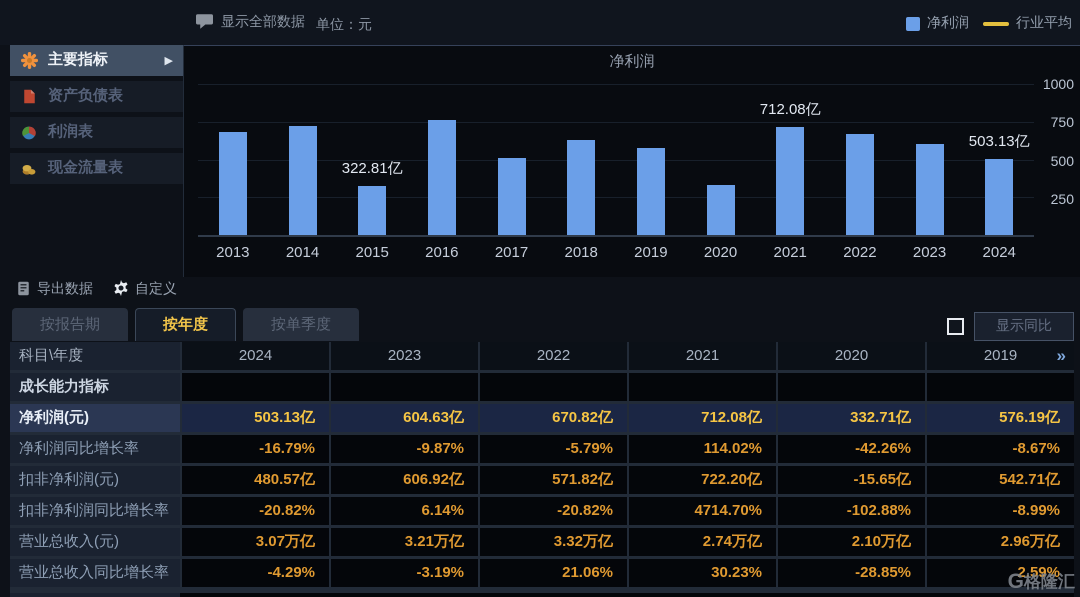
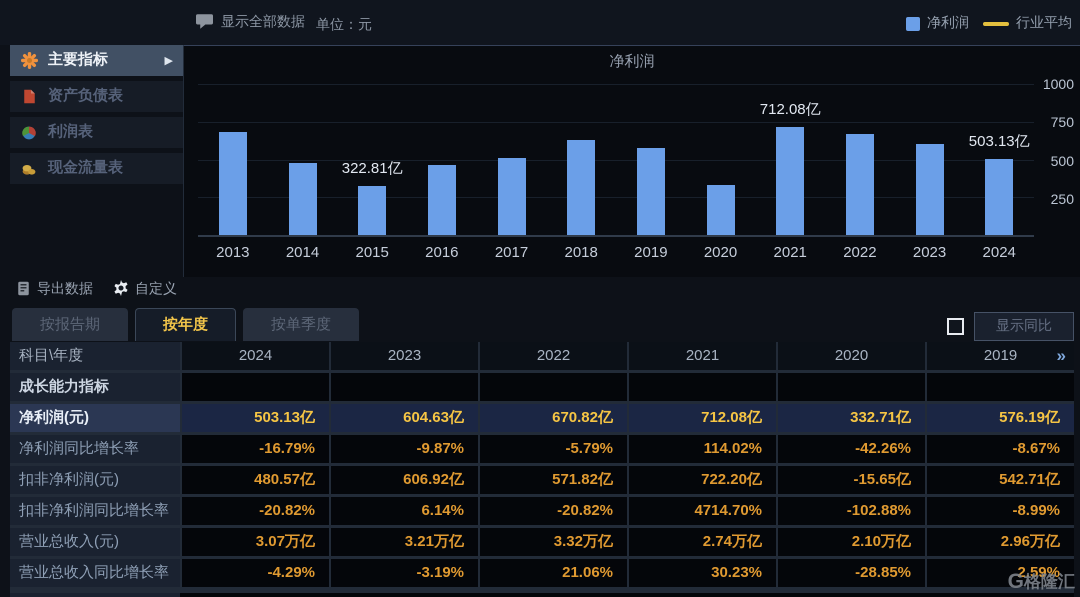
2014: 720 -> 480
2016: 760 -> 460
